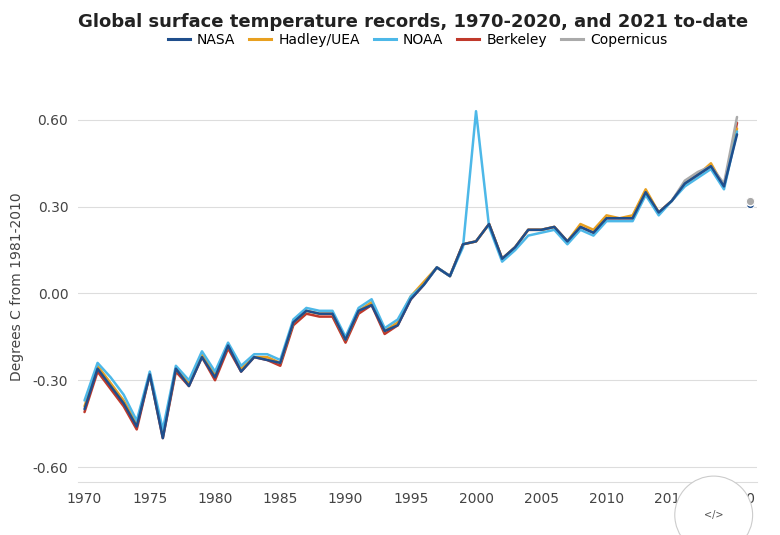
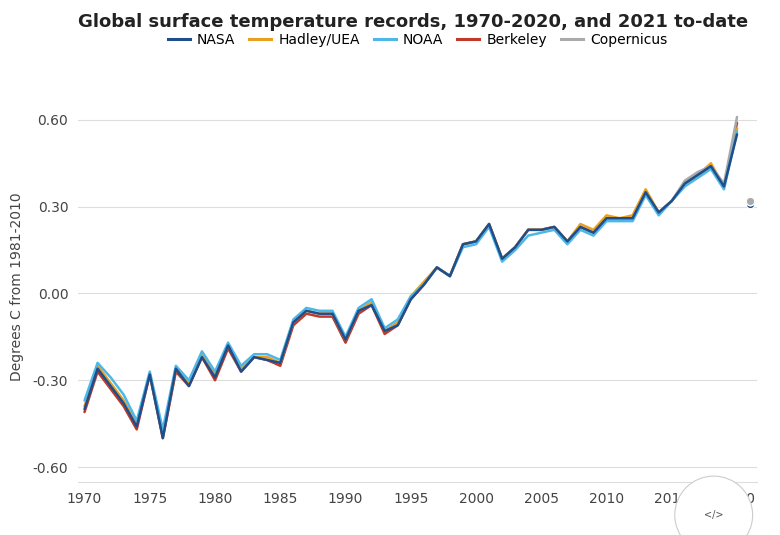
NOAA/2000: 0.63 -> 0.17
